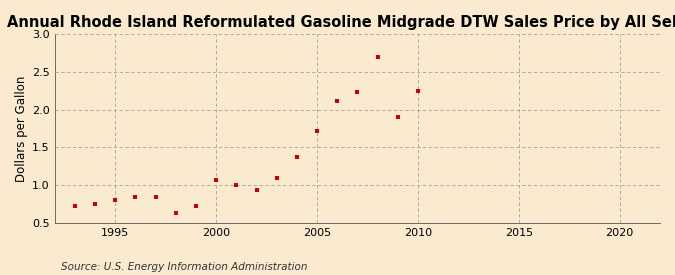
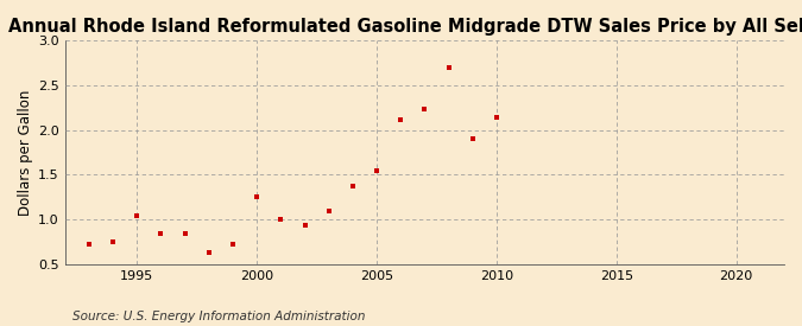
1995: 0.81 -> 1.04
2000: 1.07 -> 1.26
2005: 1.72 -> 1.54
2010: 2.25 -> 2.14
